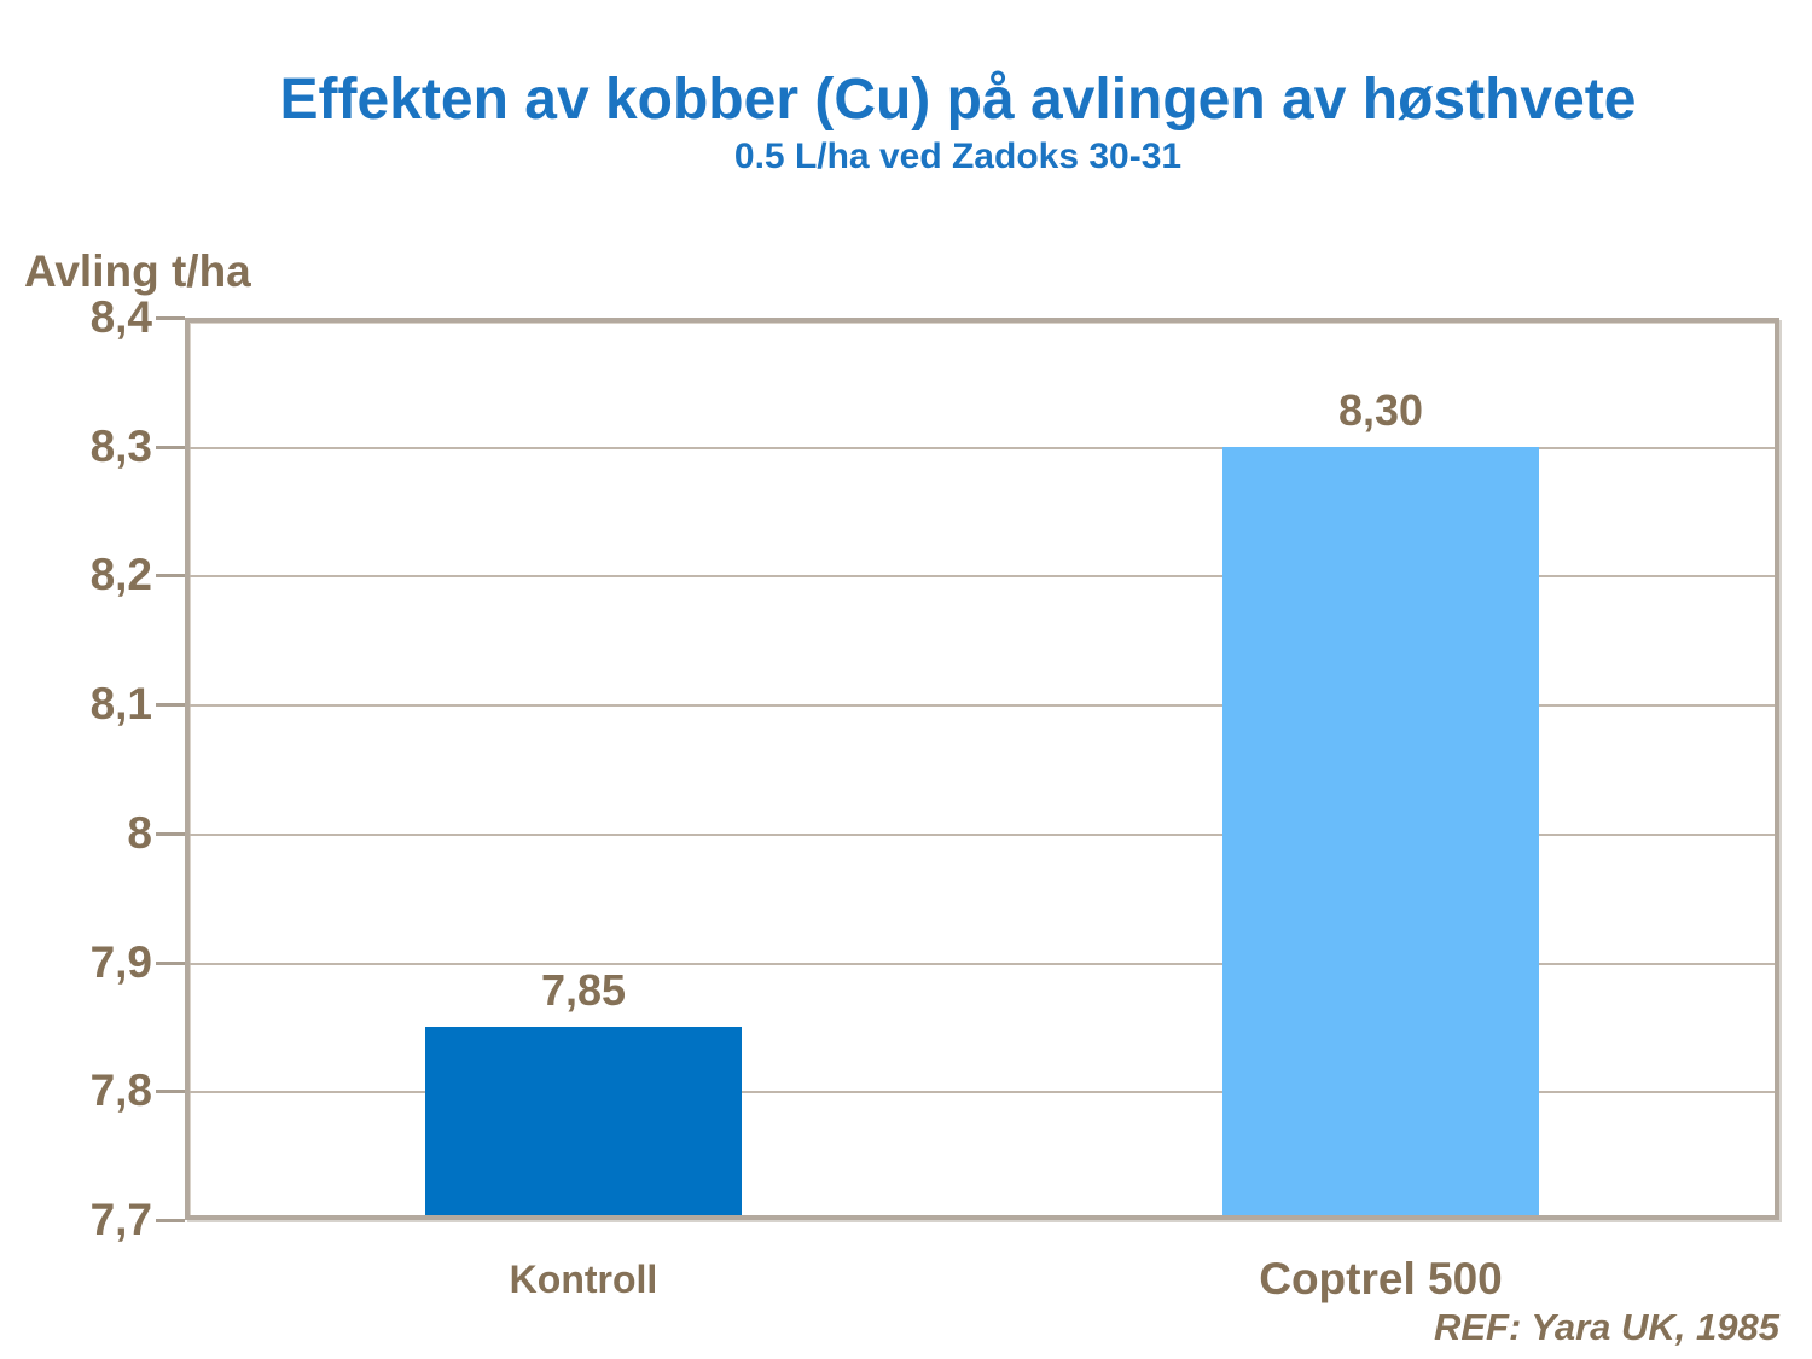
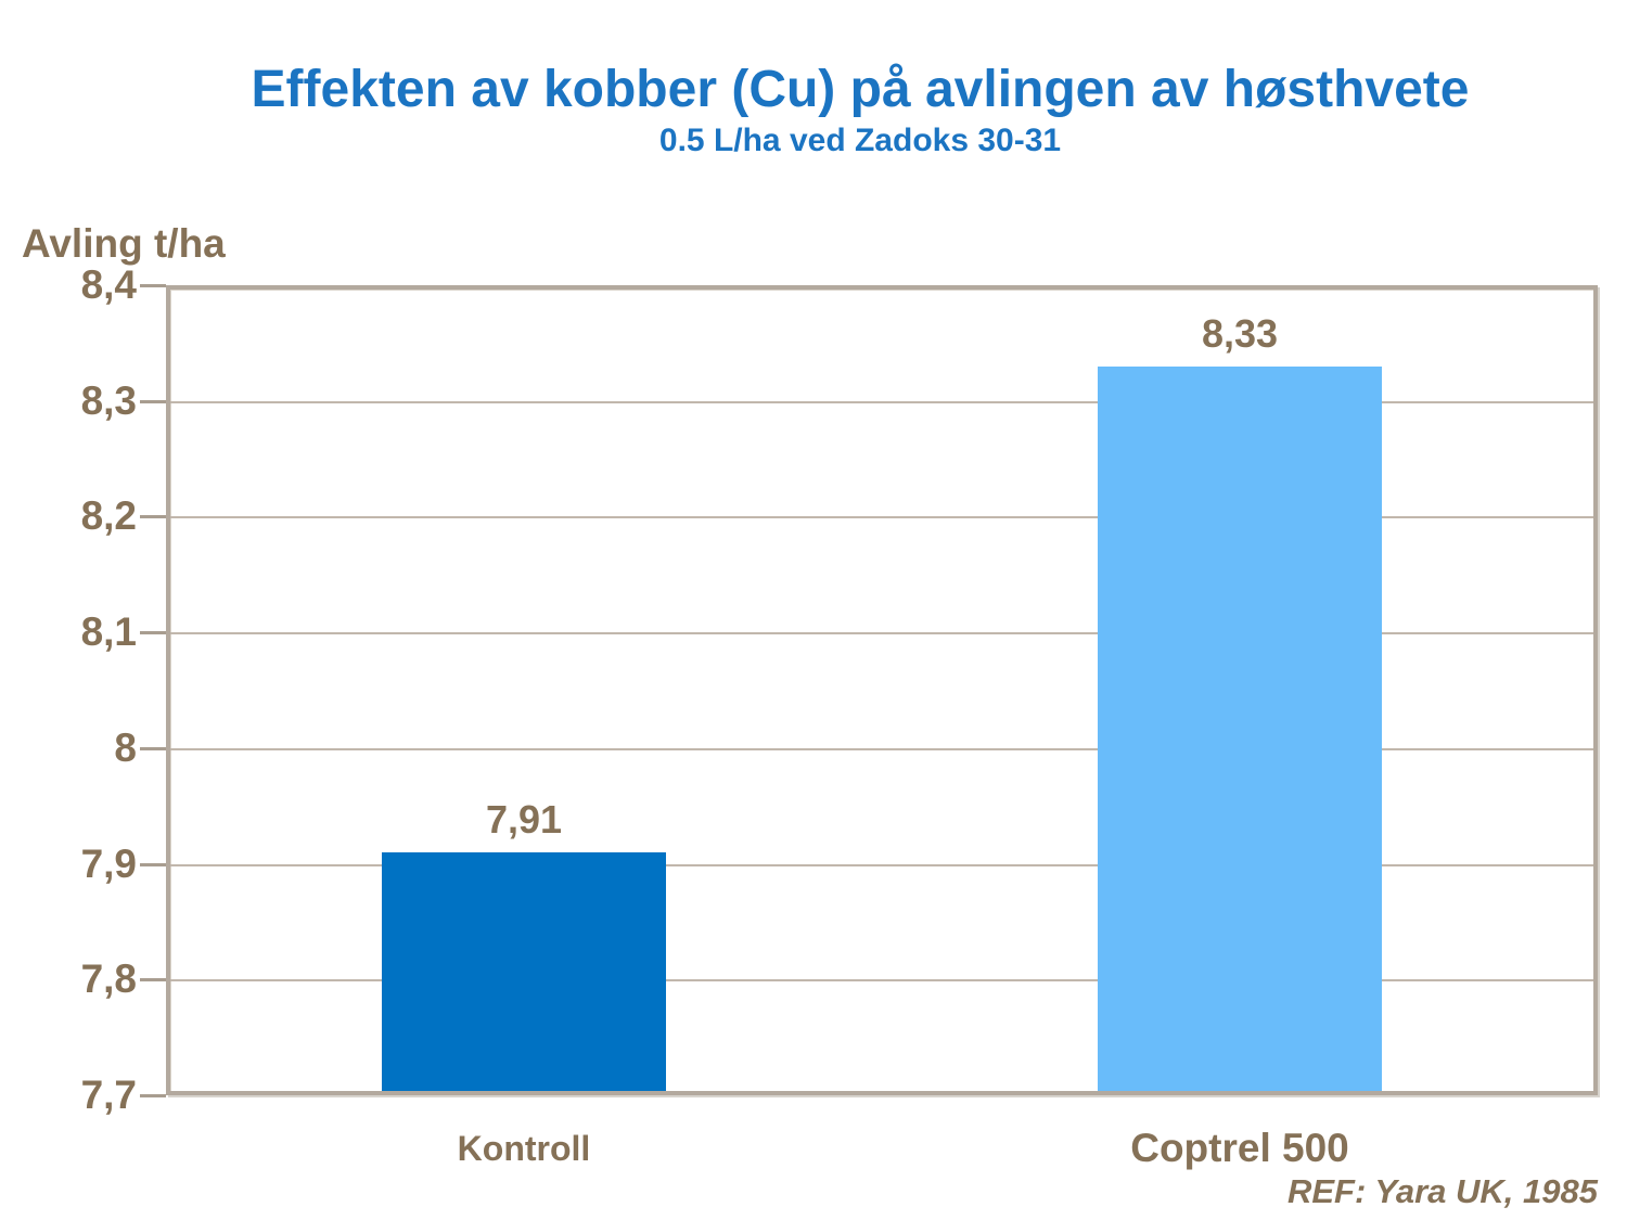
Kontroll: 7,85 -> 7,91
Coptrel 500: 8,30 -> 8,33
